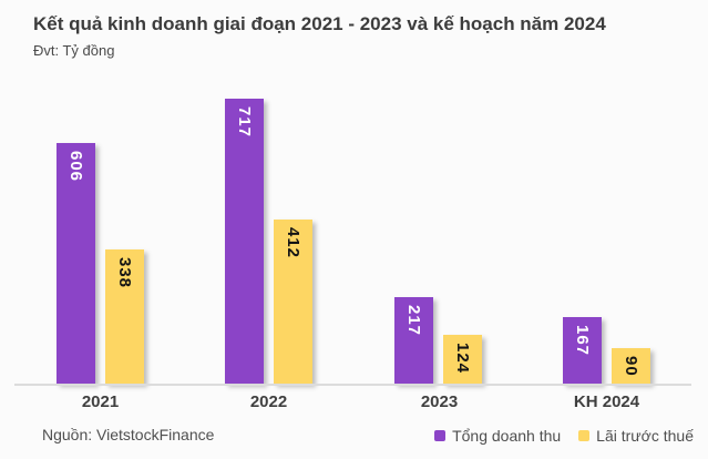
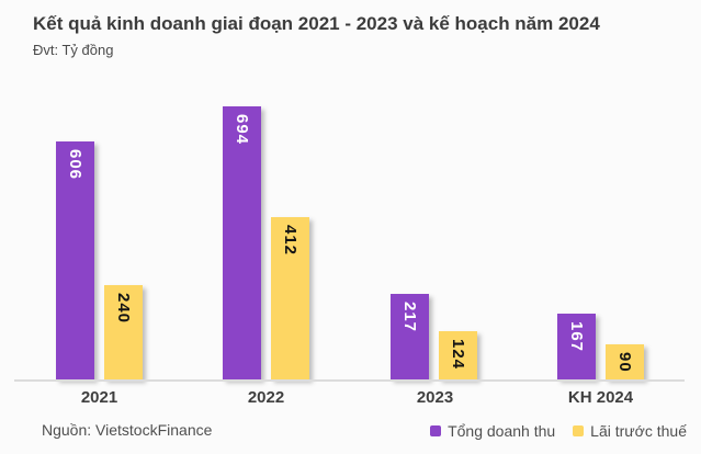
Lãi trước thuế/2021: 338 -> 240
Tổng doanh thu/2022: 717 -> 694
